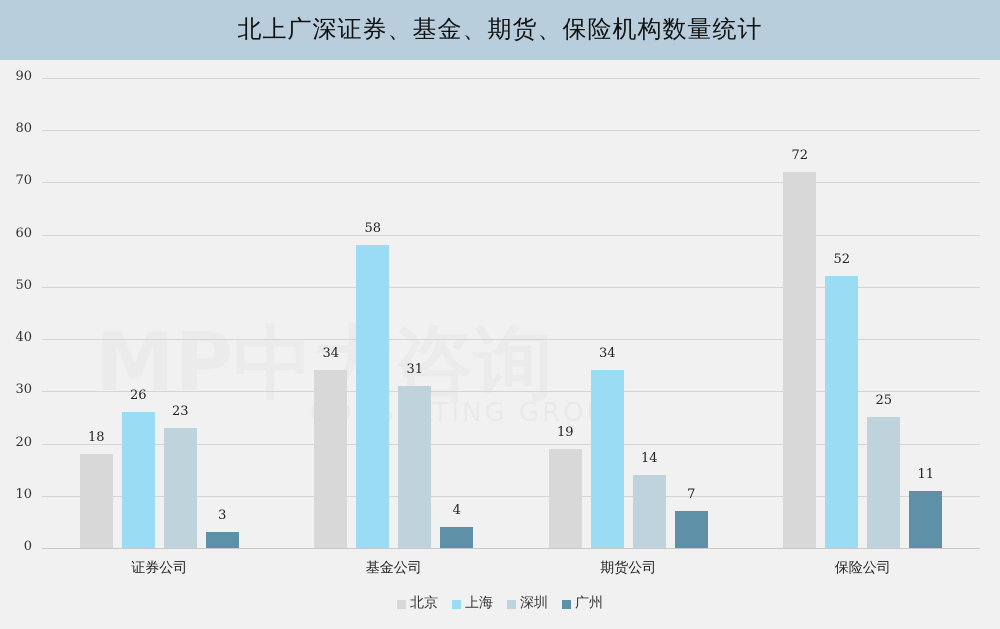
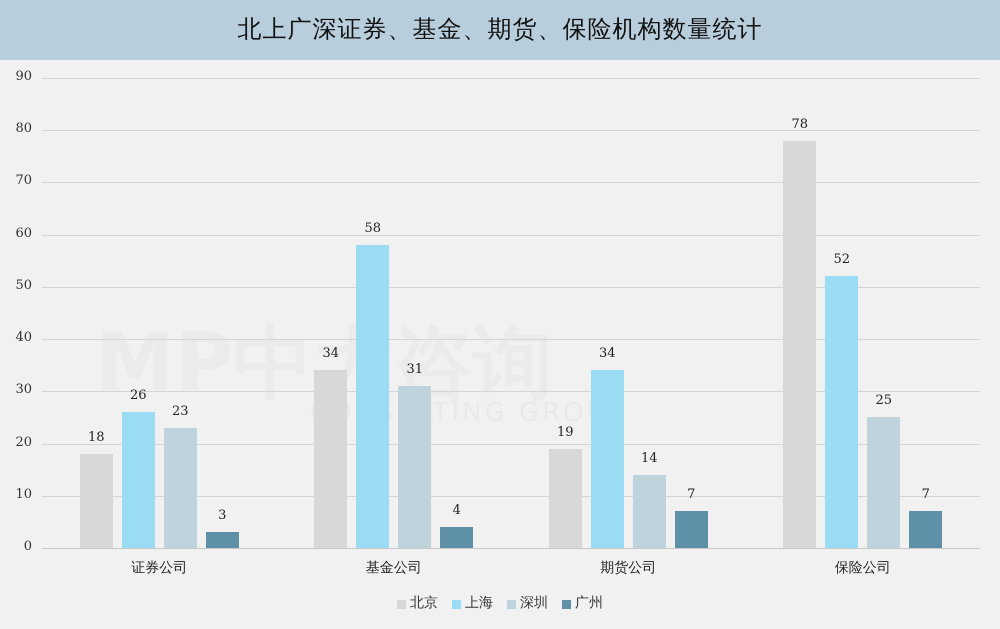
北京/保险公司: 72 -> 78
广州/保险公司: 11 -> 7
